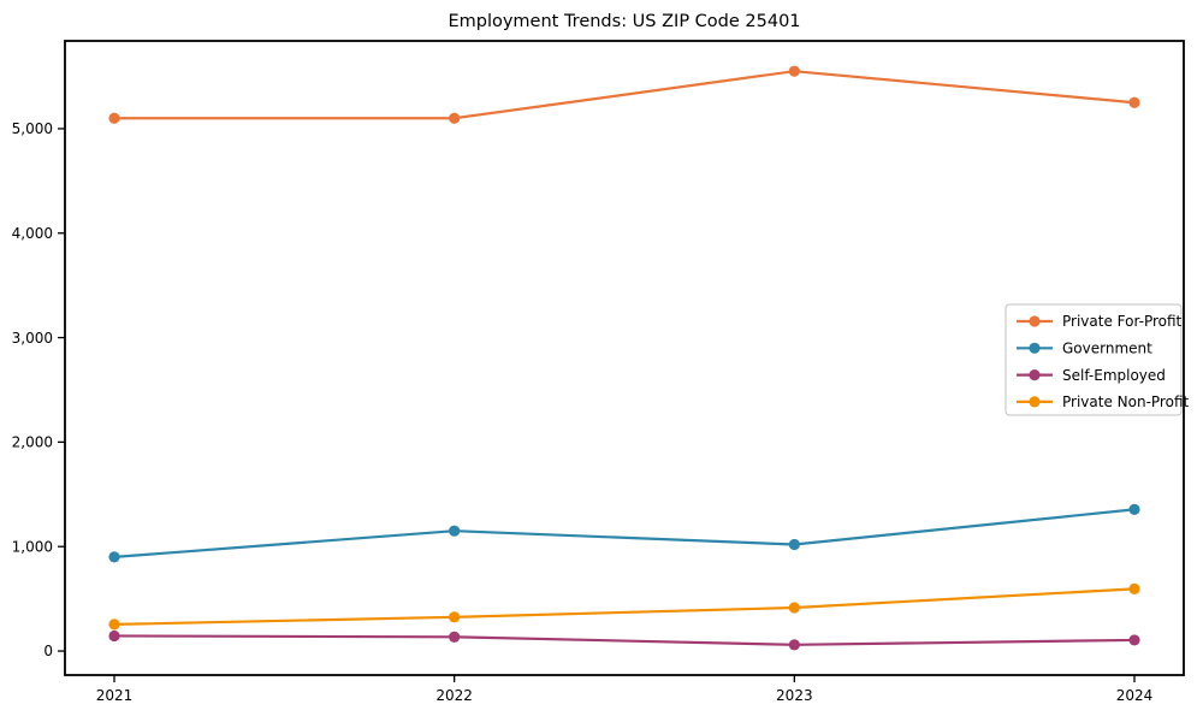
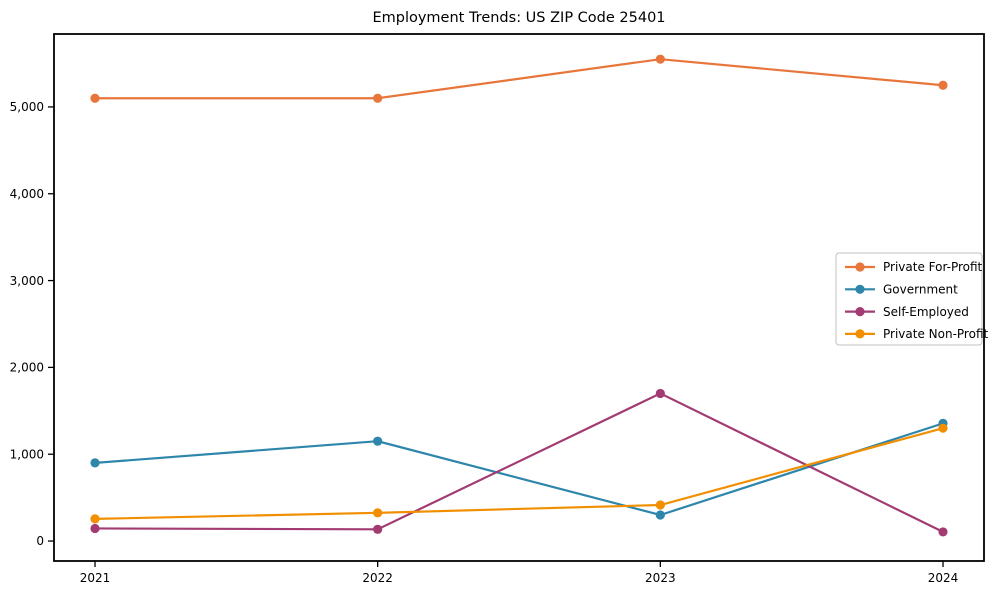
Government/2023: 1000 -> 300
Self-Employed/2023: 100 -> 1700
Private Non-Profit/2024: 600 -> 1300
